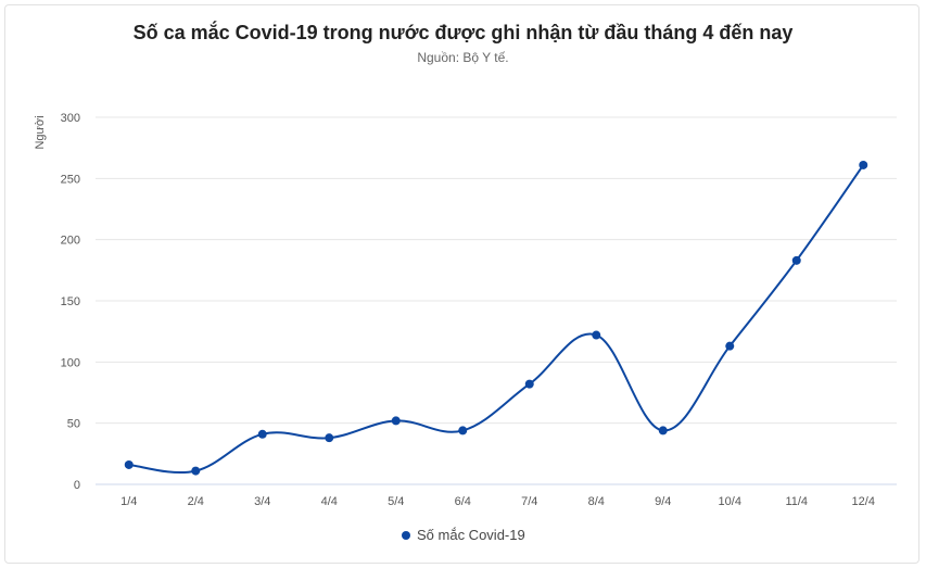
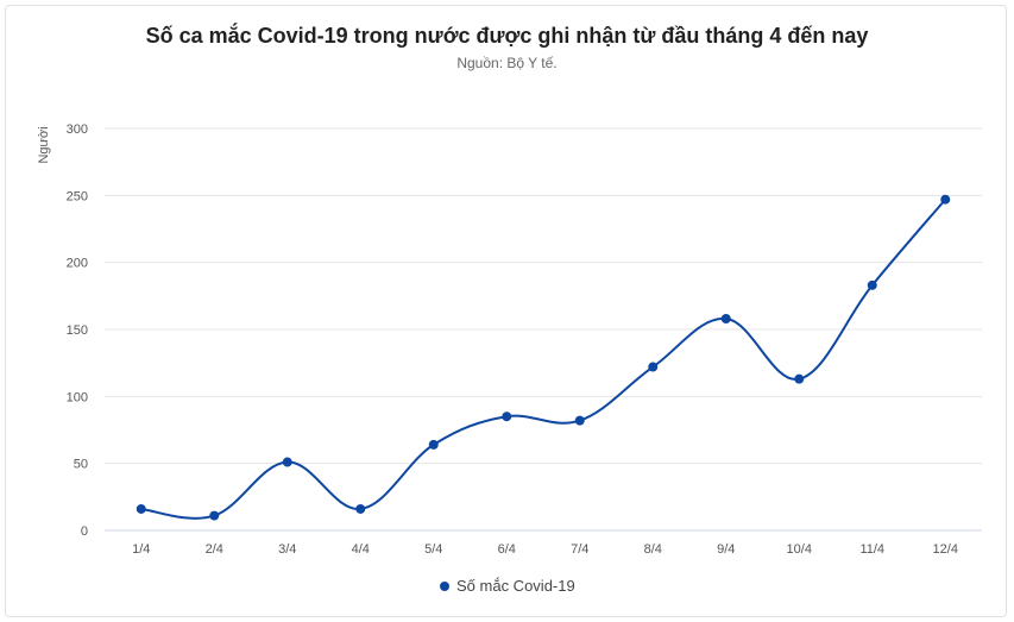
3/4: 41 -> 51
4/4: 38 -> 16
5/4: 52 -> 64
6/4: 44 -> 85
9/4: 44 -> 158
12/4: 261 -> 247
